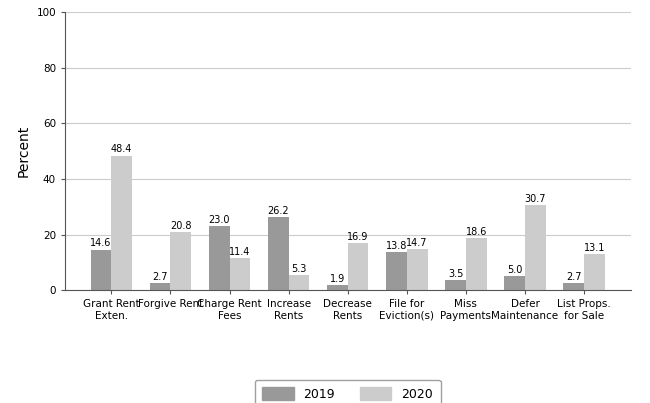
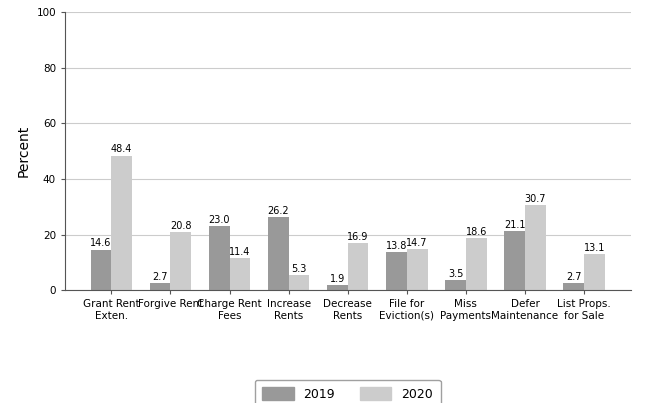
2019/Defer Maintenance: 5.0 -> 21.1
